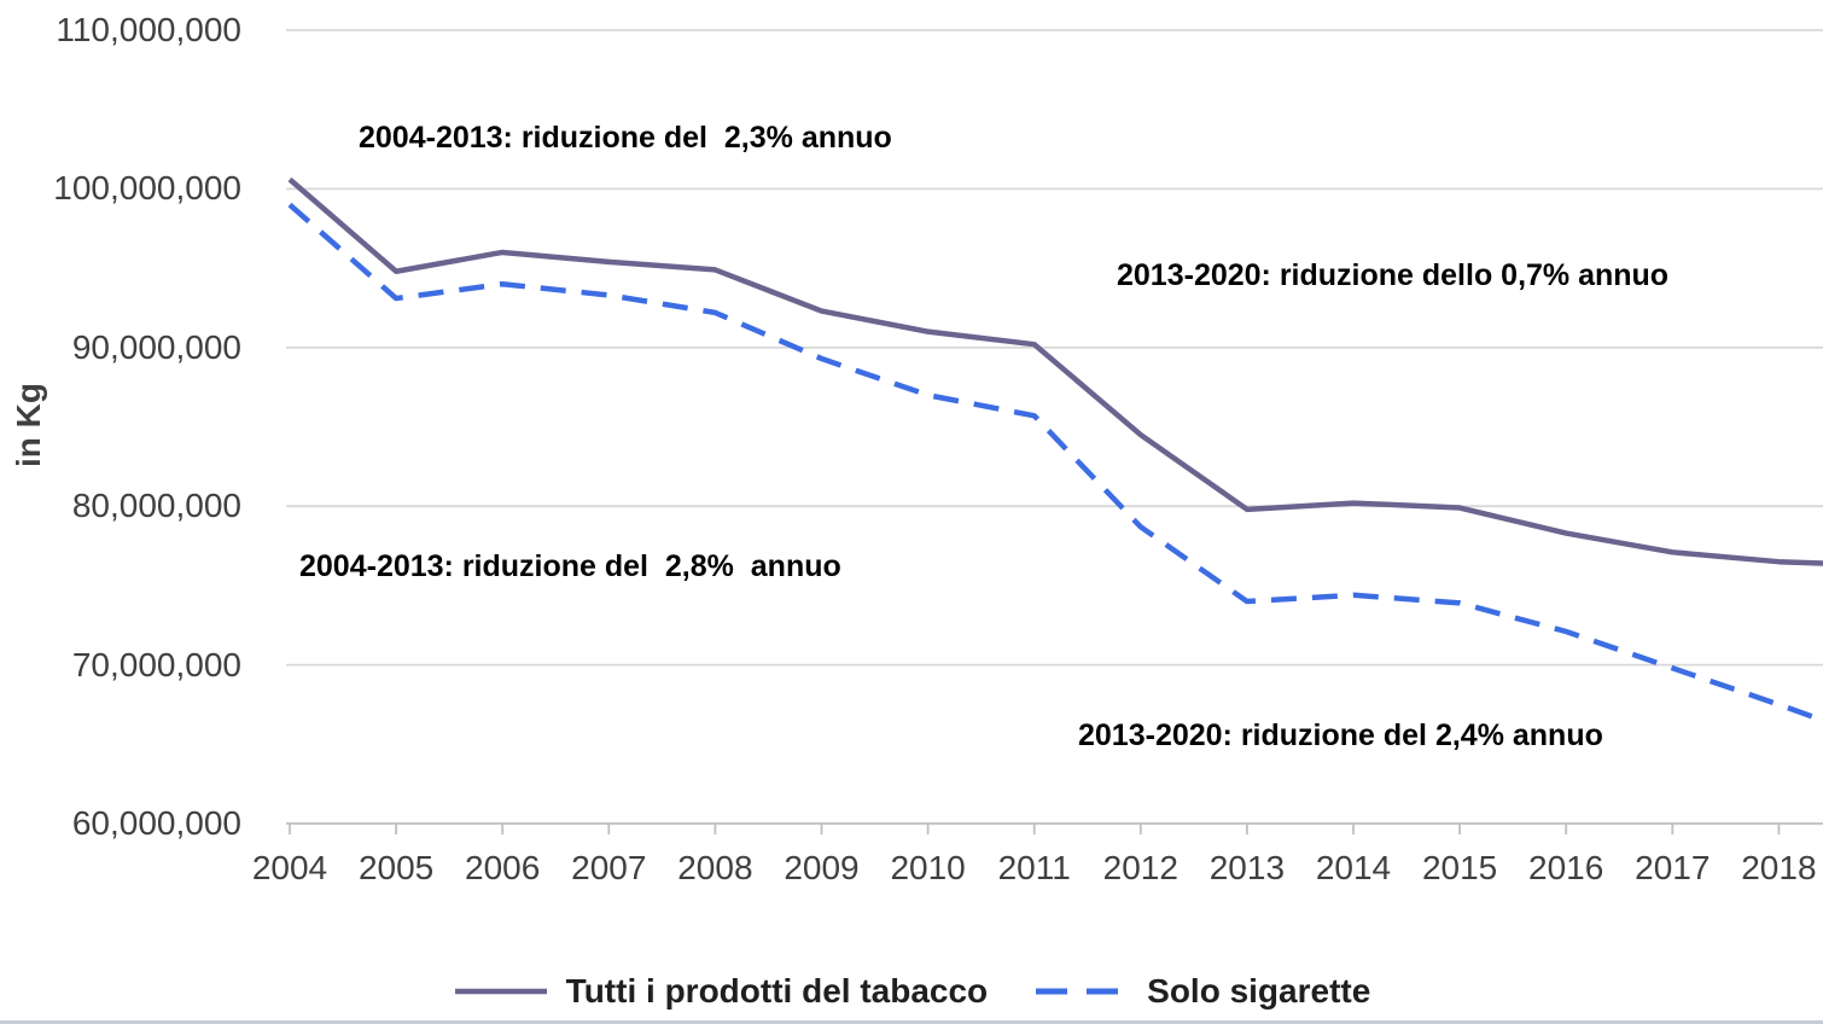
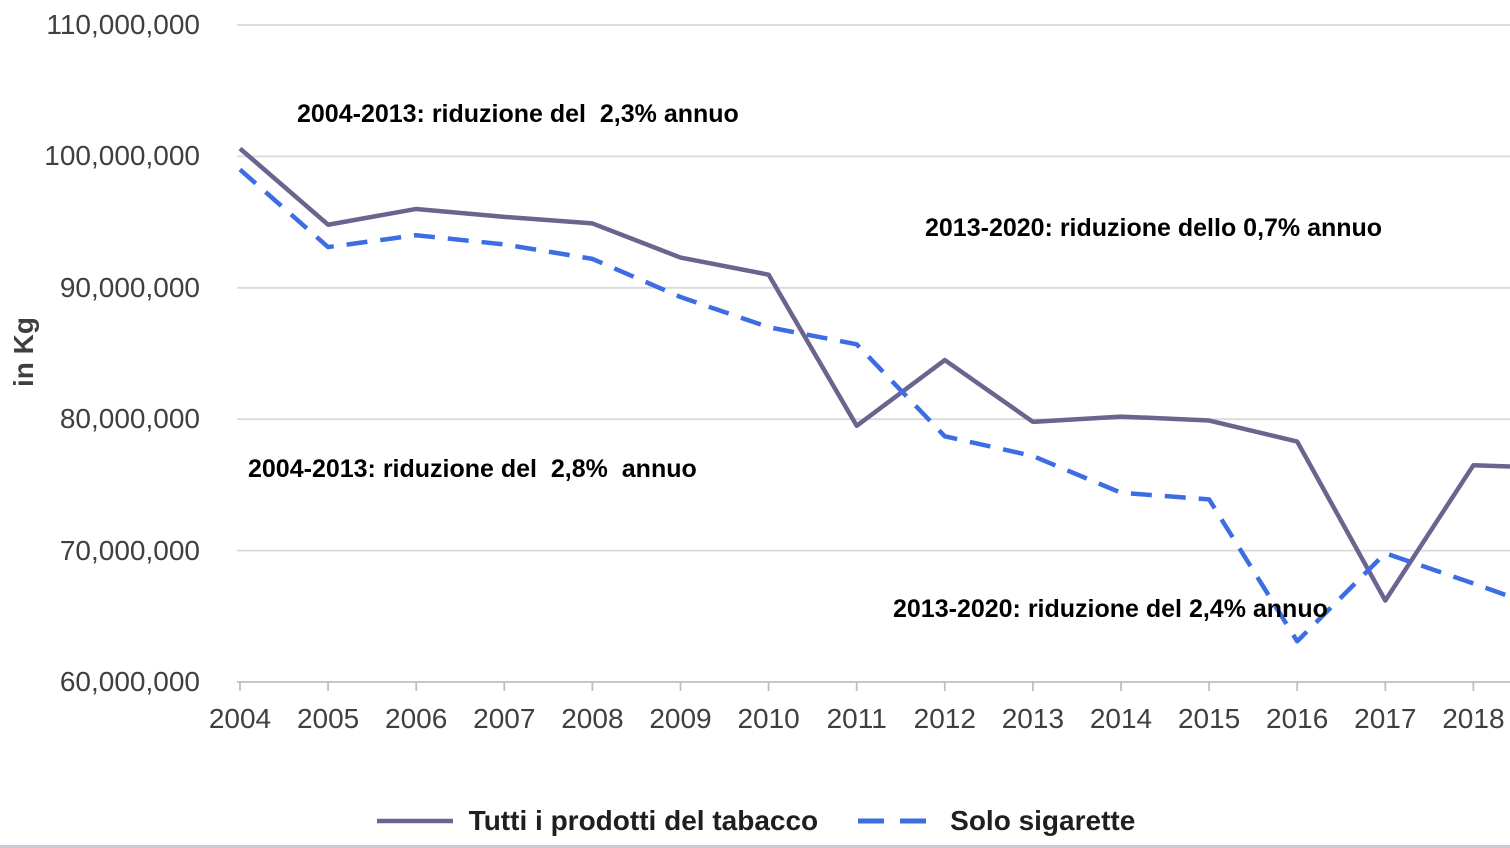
Tutti i prodotti del tabacco/2011: 90200000 -> 79500000
Solo sigarette/2013: 74000000 -> 77200000
Solo sigarette/2016: 72100000 -> 63100000
Tutti i prodotti del tabacco/2017: 77100000 -> 66200000
